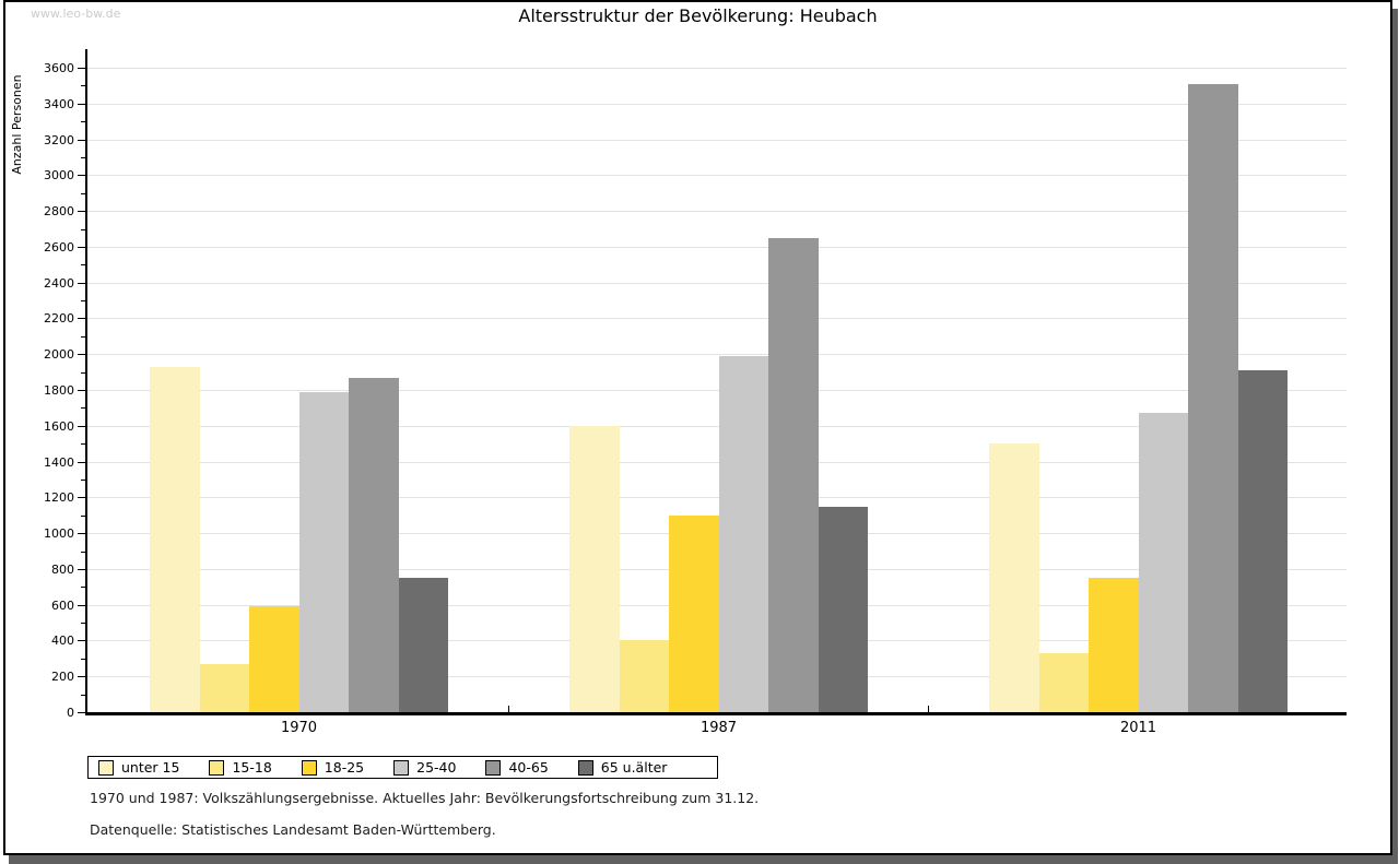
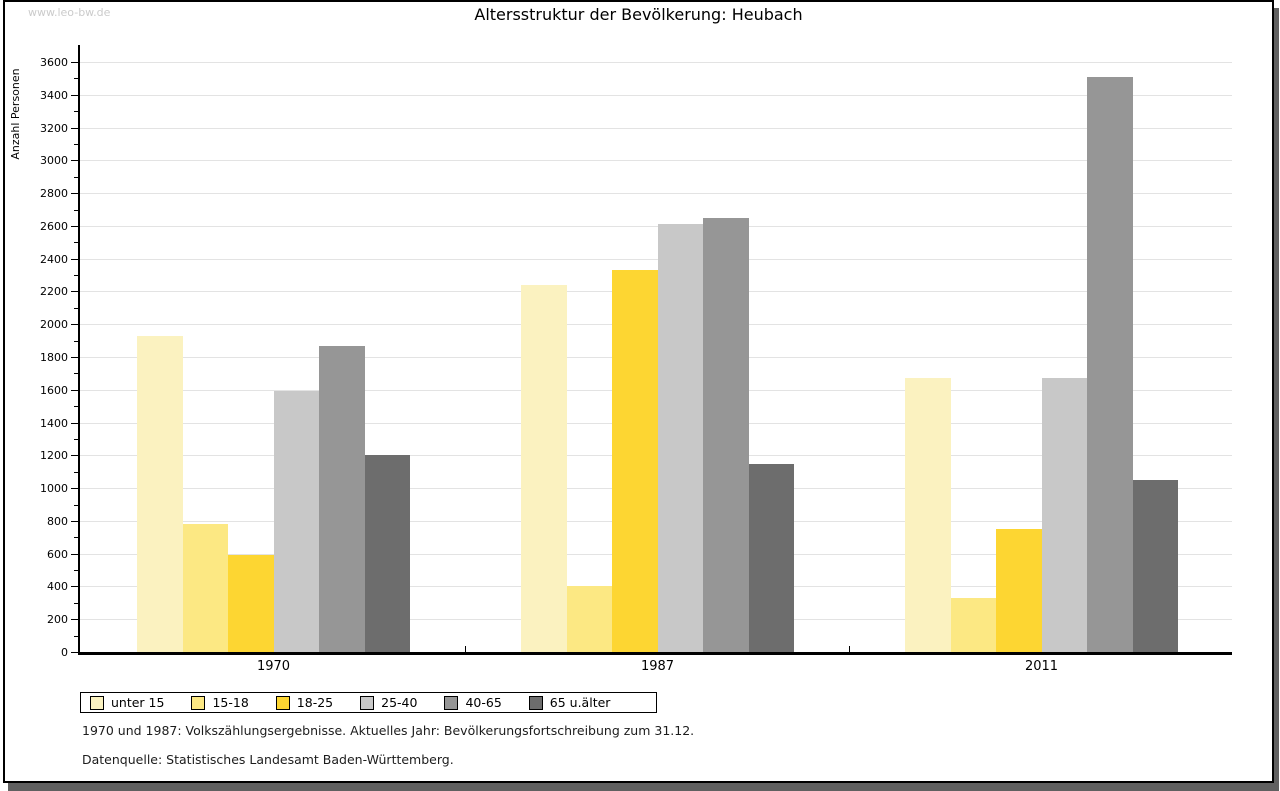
15-18/1970: 270 -> 780
25-40/1970: 1790 -> 1590
65 u.älter/1970: 750 -> 1200
unter 15/1987: 1600 -> 2240
18-25/1987: 1100 -> 2330
25-40/1987: 1990 -> 2610
unter 15/2011: 1500 -> 1670
65 u.älter/2011: 1910 -> 1050
